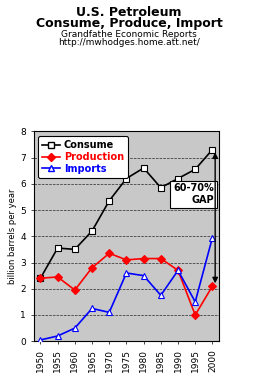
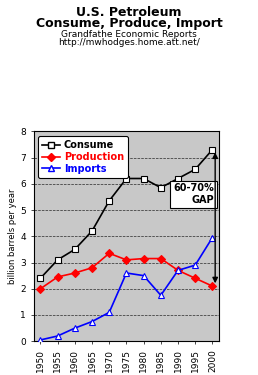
Production/1950: 2.40 -> 2.00
Consume/1955: 3.55 -> 3.10
Production/1960: 1.95 -> 2.60
Imports/1965: 1.25 -> 0.75
Consume/1980: 6.60 -> 6.20
Production/1995: 1.00 -> 2.40
Imports/1995: 1.50 -> 2.90
